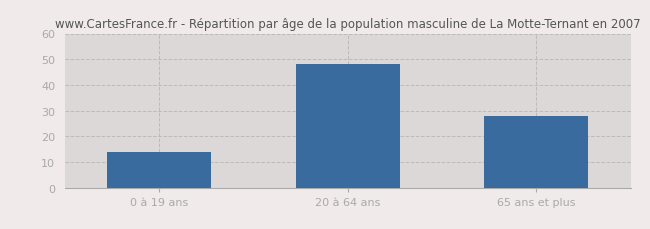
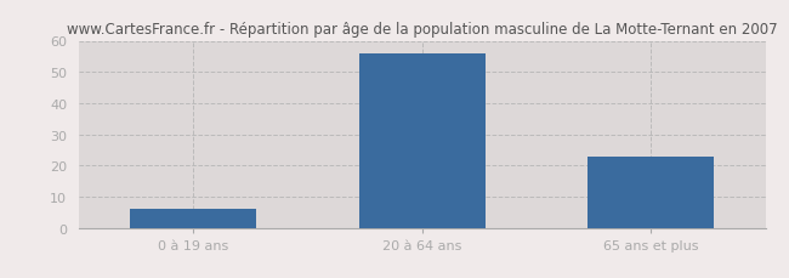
0 à 19 ans: 14 -> 6
20 à 64 ans: 48 -> 56
65 ans et plus: 28 -> 23
